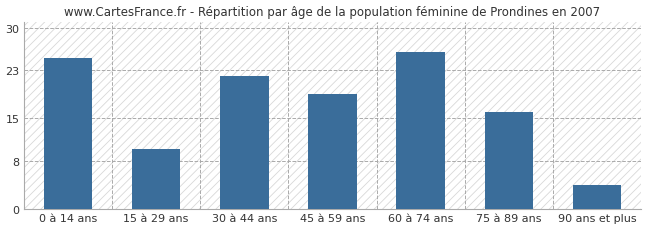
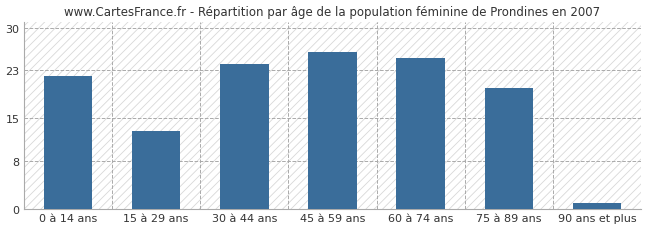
0 à 14 ans: 25 -> 22
15 à 29 ans: 10 -> 13
30 à 44 ans: 22 -> 24
45 à 59 ans: 19 -> 26
60 à 74 ans: 26 -> 25
75 à 89 ans: 16 -> 20
90 ans et plus: 4 -> 1
